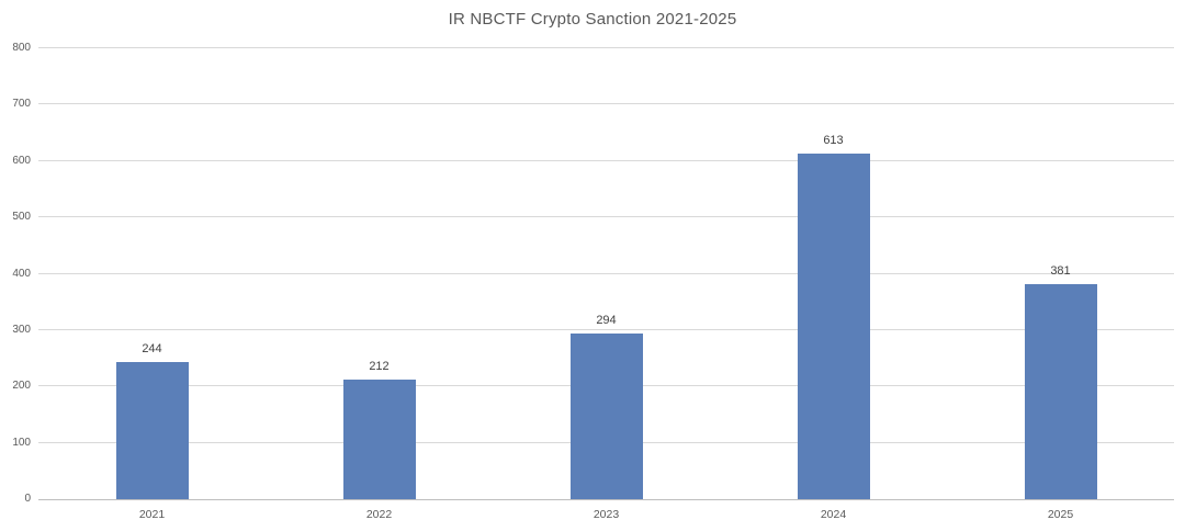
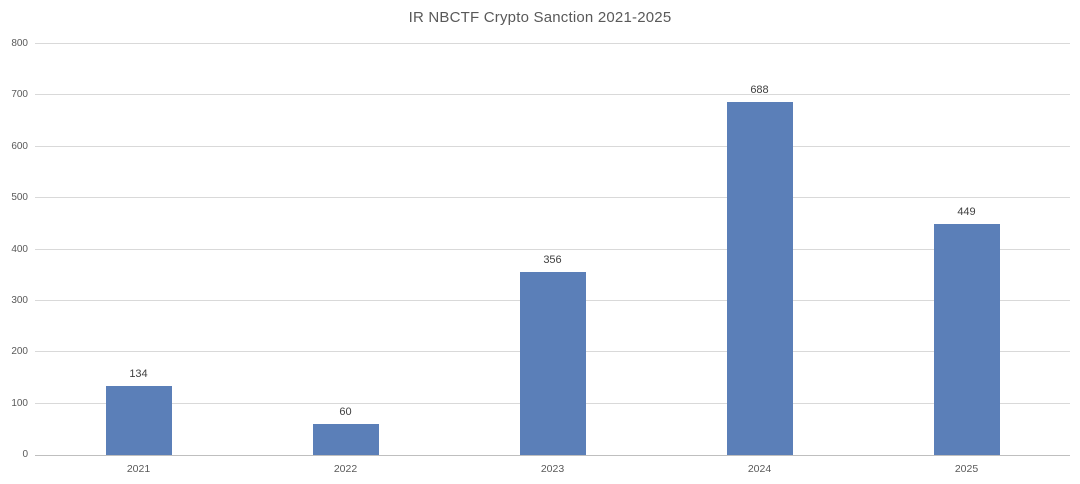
2021: 244 -> 134
2022: 212 -> 60
2023: 294 -> 356
2024: 613 -> 688
2025: 381 -> 449
